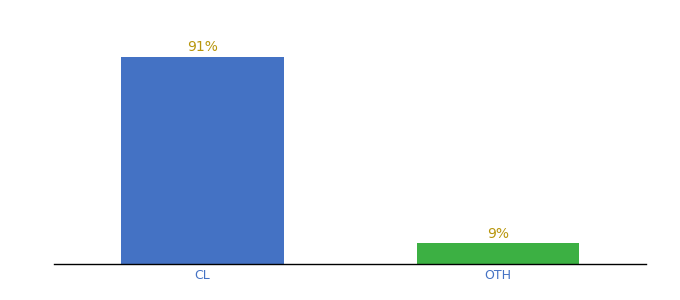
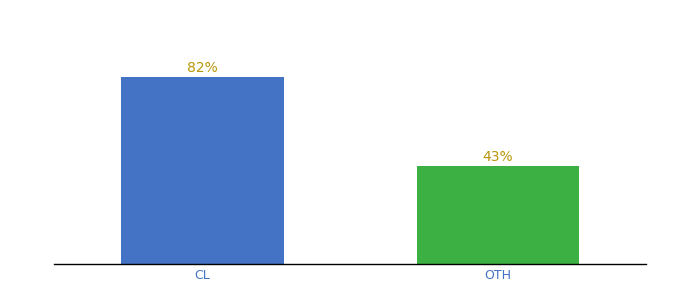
CL: 91% -> 82%
OTH: 9% -> 43%
